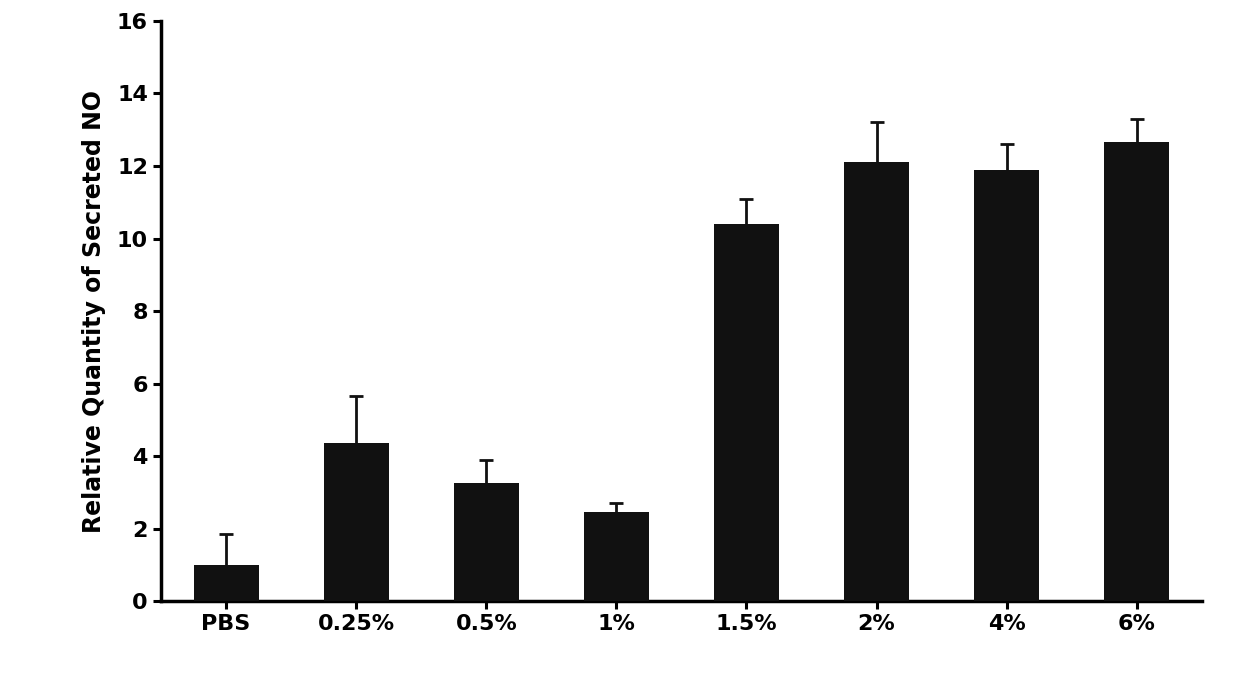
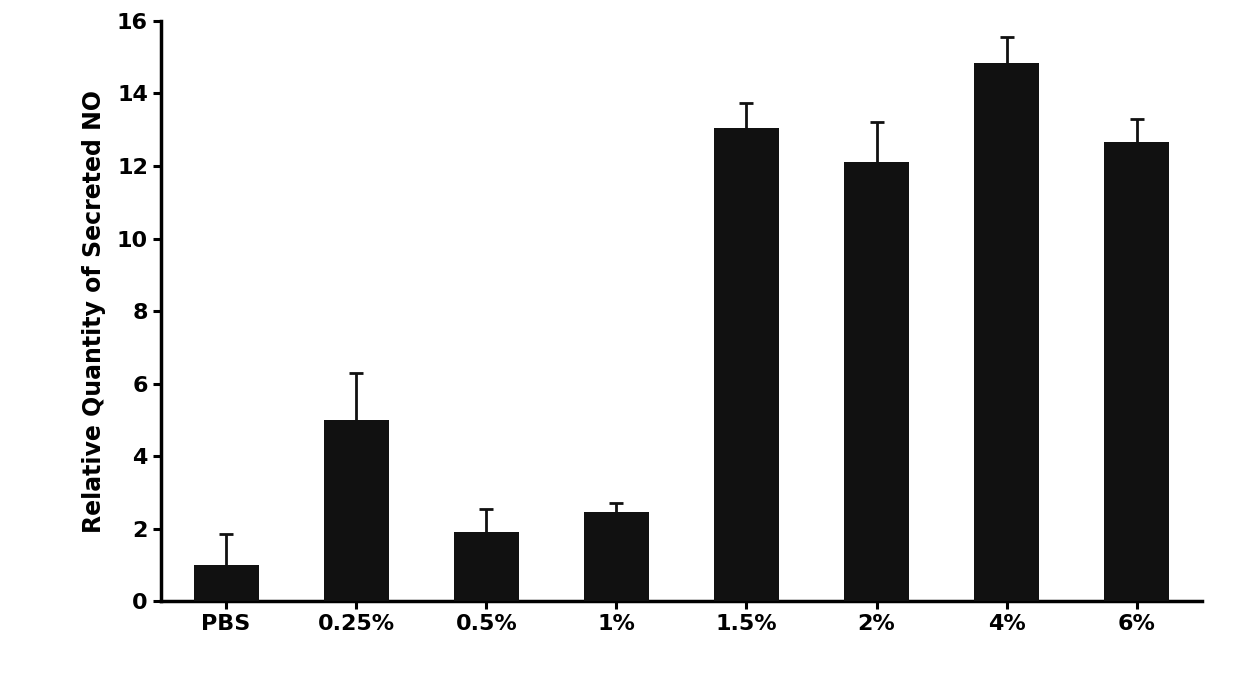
0.25%: 4.35 -> 5.00
0.5%: 3.25 -> 1.90
1.5%: 10.40 -> 13.05
4%: 11.90 -> 14.85
